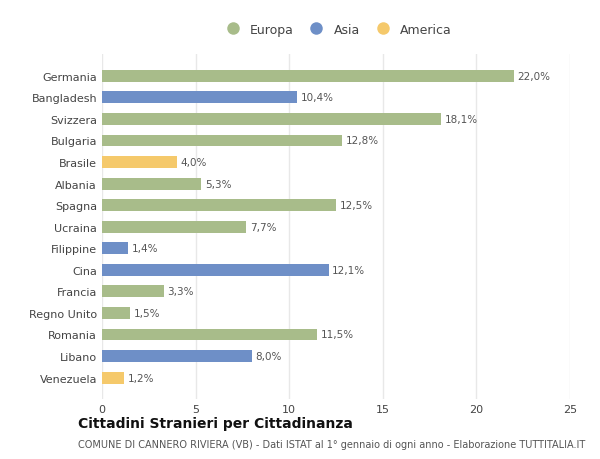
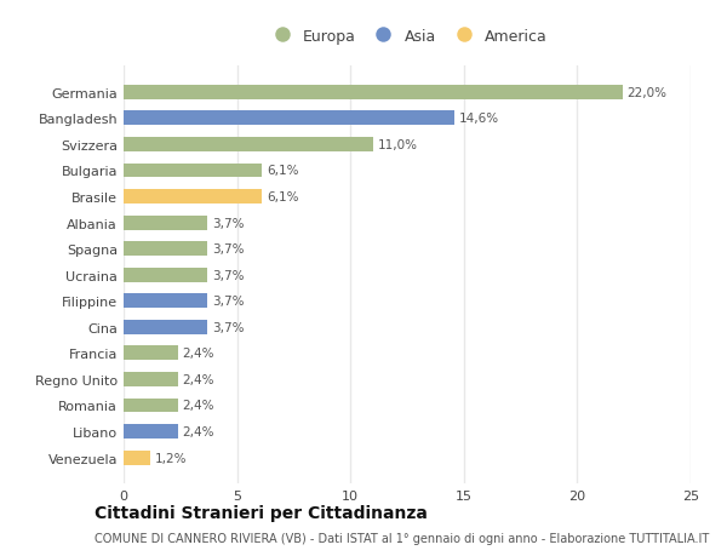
Bangladesh: 10,4% -> 14,6%
Svizzera: 18,1% -> 11,0%
Bulgaria: 12,8% -> 6,1%
Brasile: 4,0% -> 6,1%
Albania: 5,3% -> 3,7%
Spagna: 12,5% -> 3,7%
Ucraina: 7,7% -> 3,7%
Filippine: 1,4% -> 3,7%
Cina: 12,1% -> 3,7%
Francia: 3,3% -> 2,4%
Regno Unito: 1,5% -> 2,4%
Romania: 11,5% -> 2,4%
Libano: 8,0% -> 2,4%
